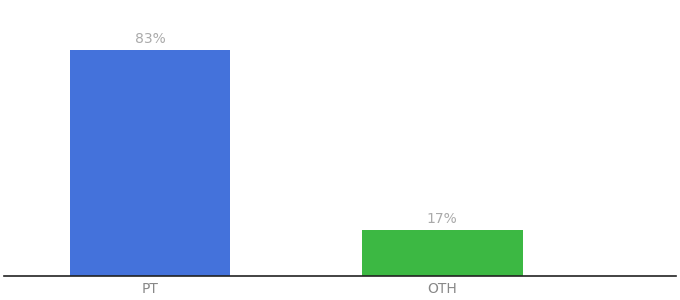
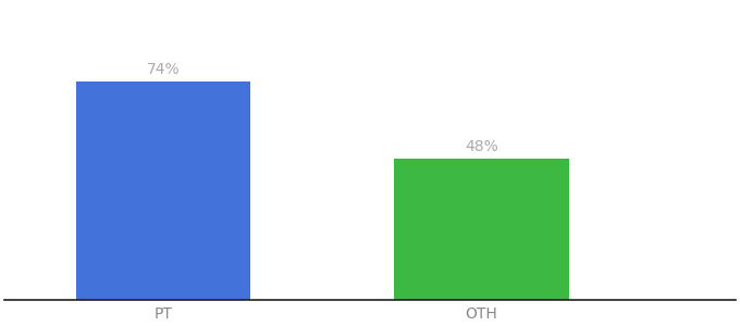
PT: 83% -> 74%
OTH: 17% -> 48%
